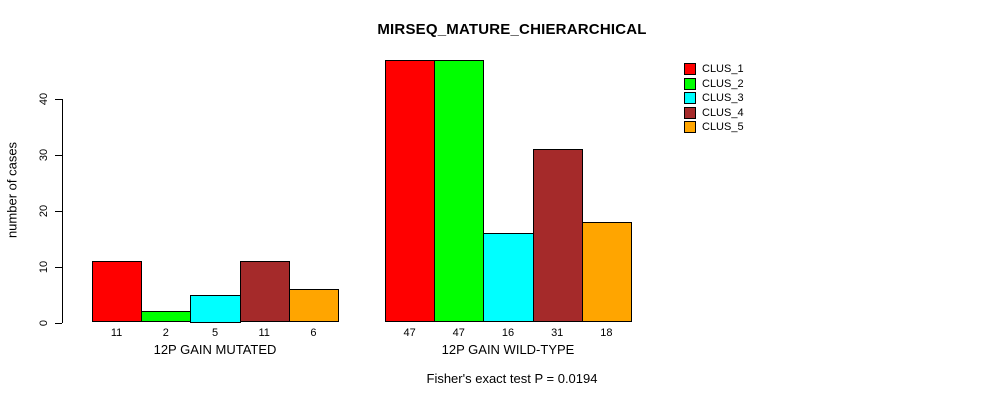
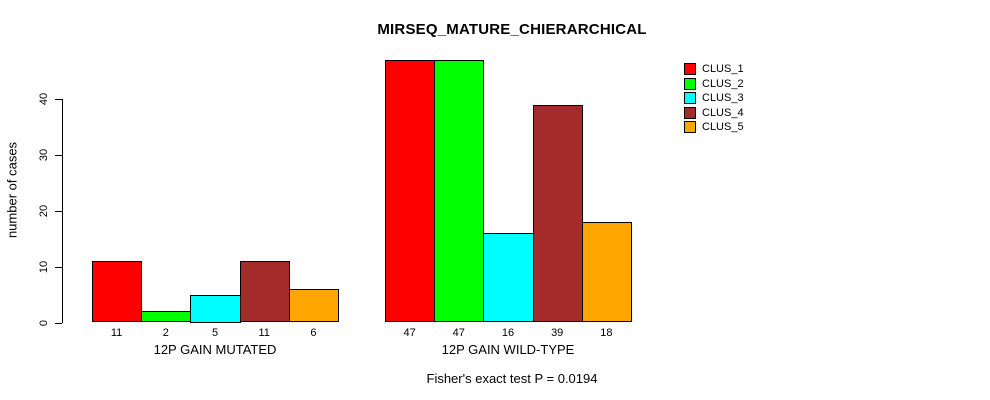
CLUS_4/12P GAIN WILD-TYPE: 31 -> 39
